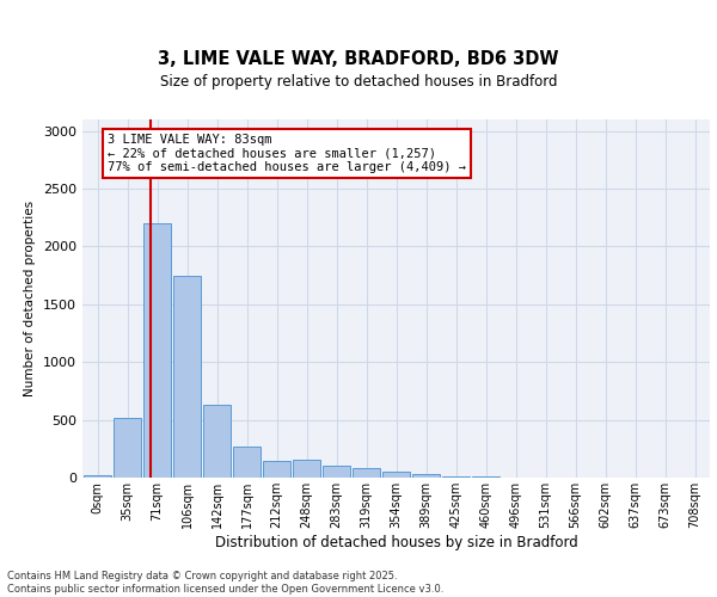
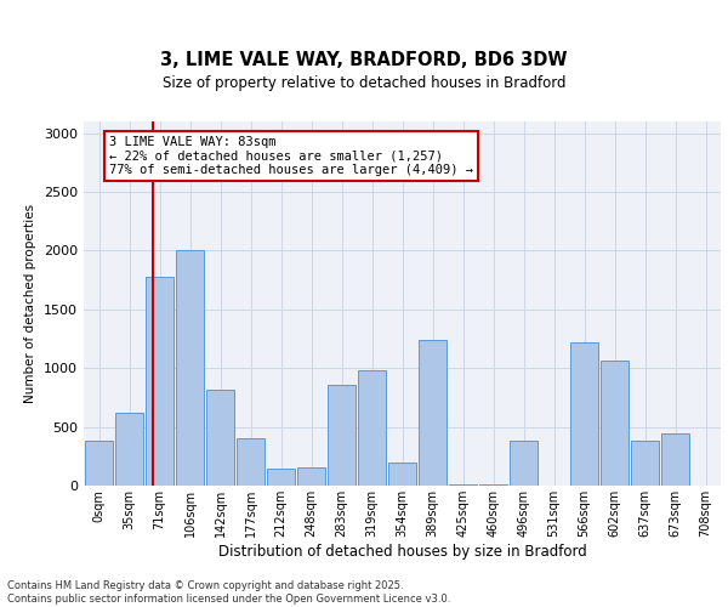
0sqm: 20 -> 380
35sqm: 520 -> 620
71sqm: 2200 -> 1780
106sqm: 1750 -> 2000
142sqm: 630 -> 820
177sqm: 270 -> 400
283sqm: 100 -> 860
319sqm: 80 -> 980
354sqm: 60 -> 200
389sqm: 30 -> 1240
496sqm: 0 -> 380
566sqm: 0 -> 1220
602sqm: 0 -> 1060
637sqm: 0 -> 380
673sqm: 0 -> 440
